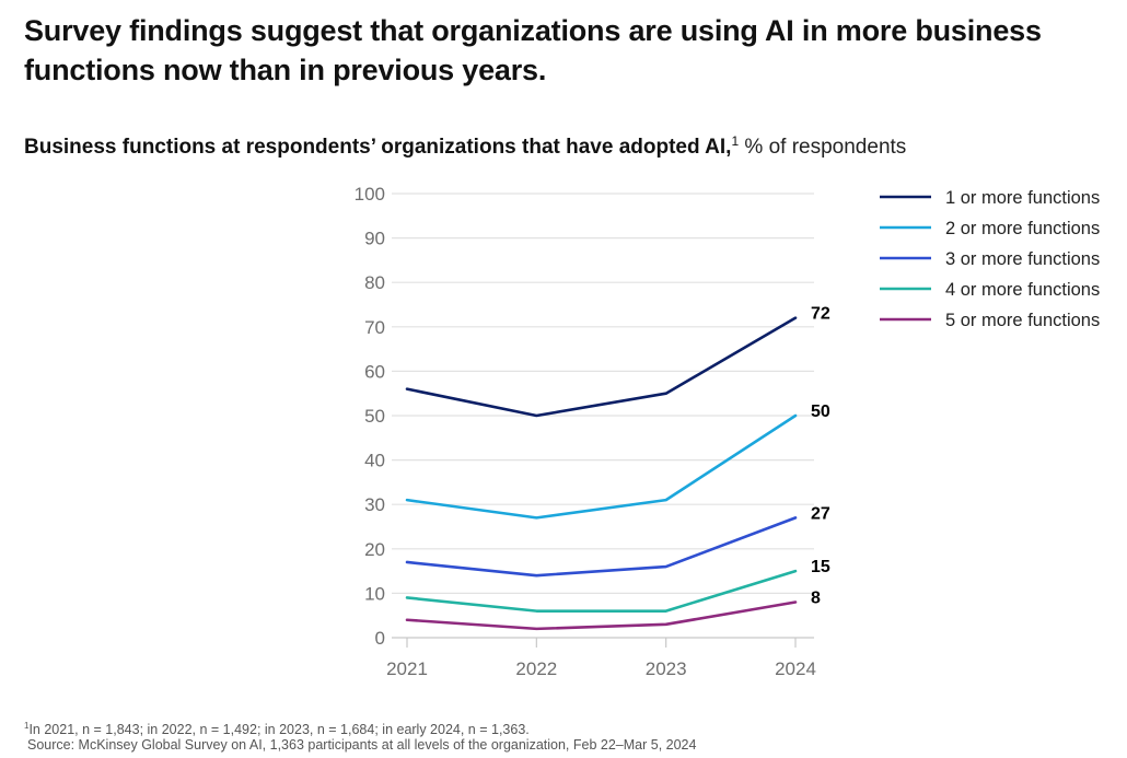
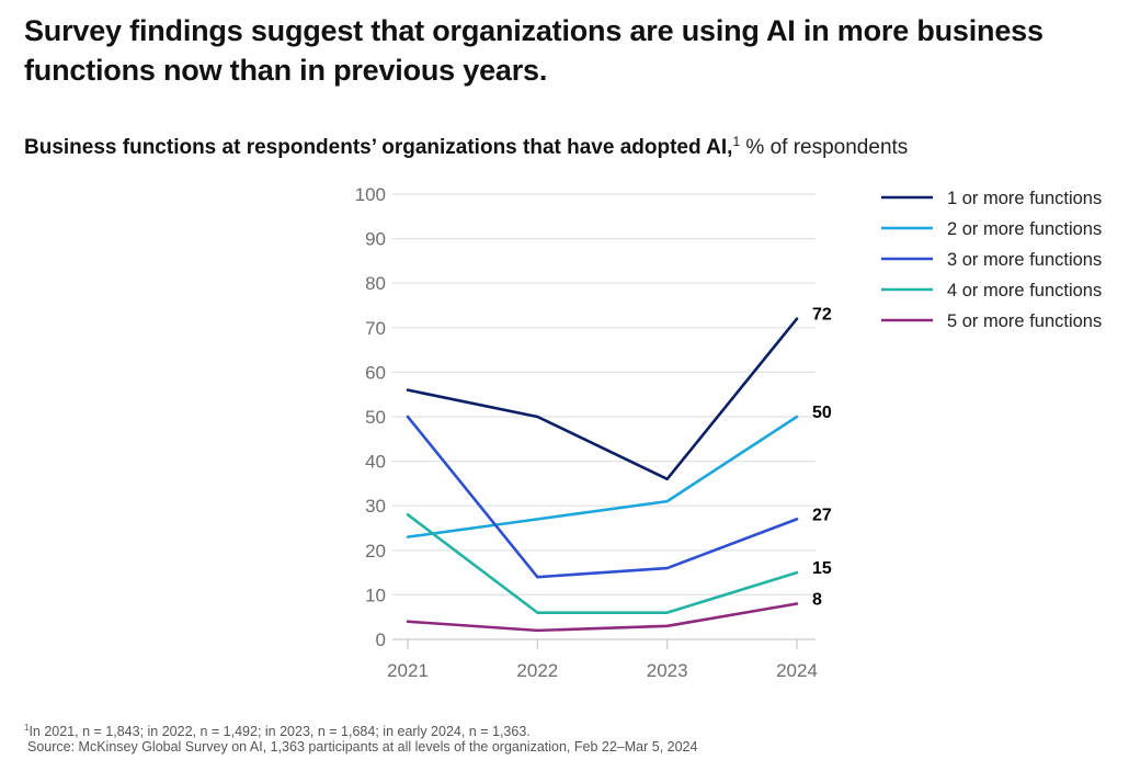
2 or more functions/2021: 31 -> 23
3 or more functions/2021: 17 -> 50
4 or more functions/2021: 9 -> 28
1 or more functions/2023: 55 -> 36
